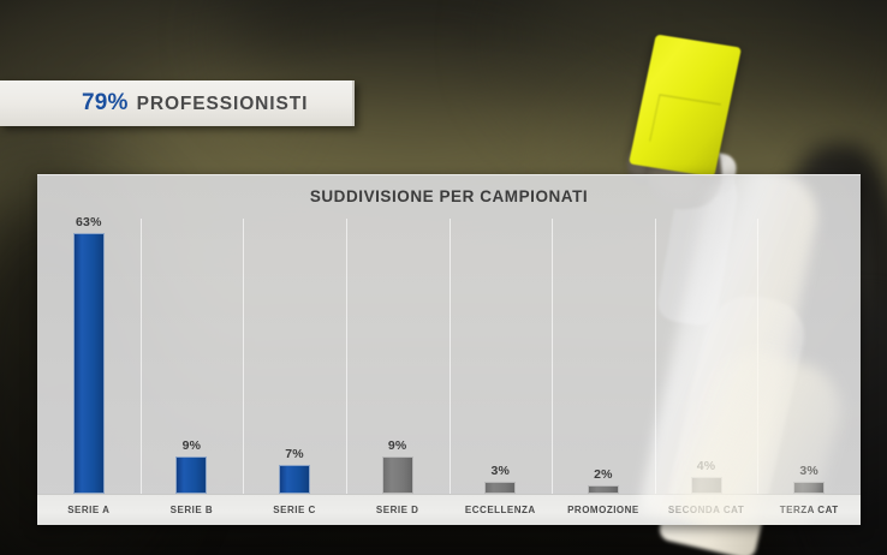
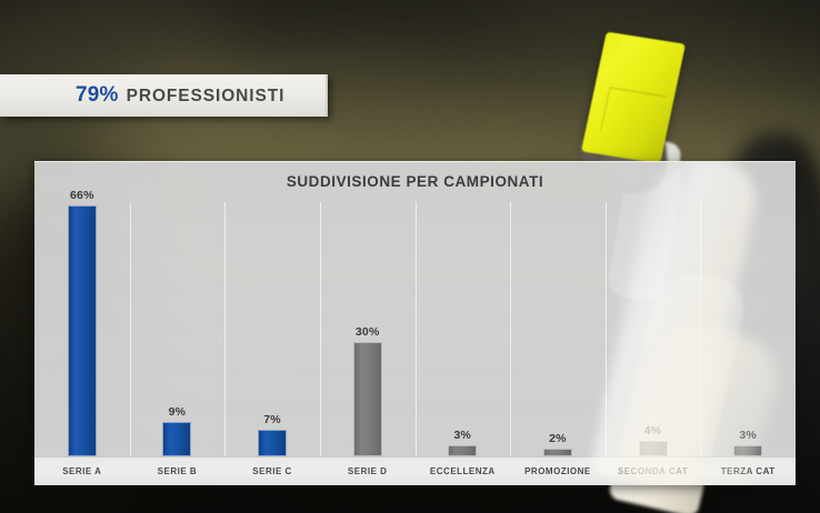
SERIE A: 63% -> 66%
SERIE D: 9% -> 30%
